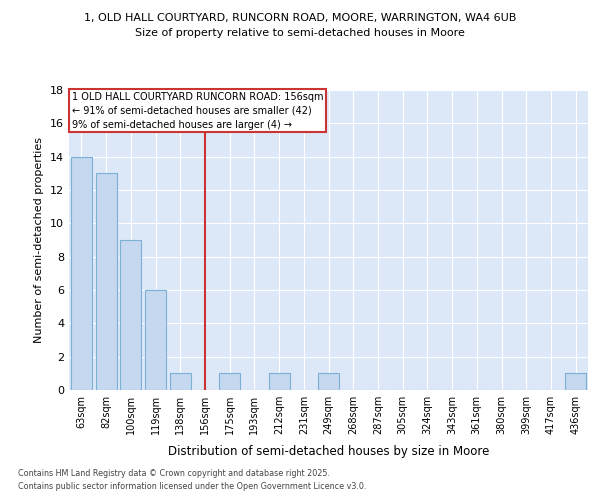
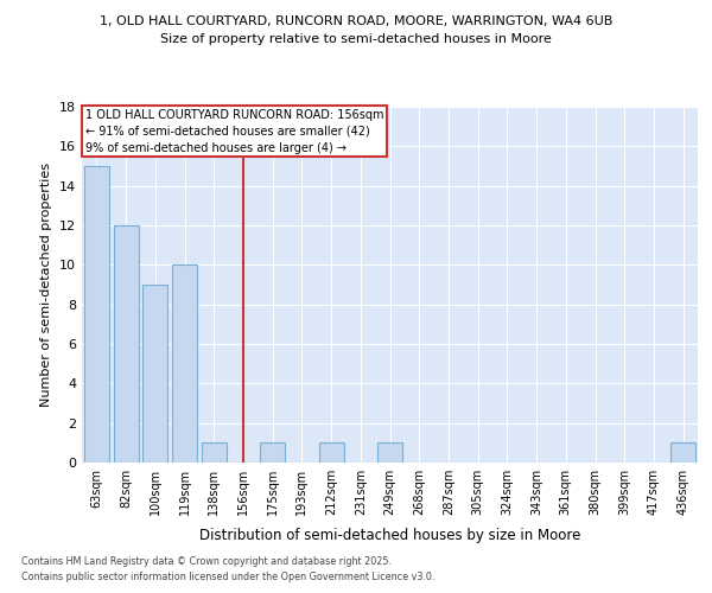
63sqm: 14 -> 15
82sqm: 13 -> 12
119sqm: 6 -> 10
